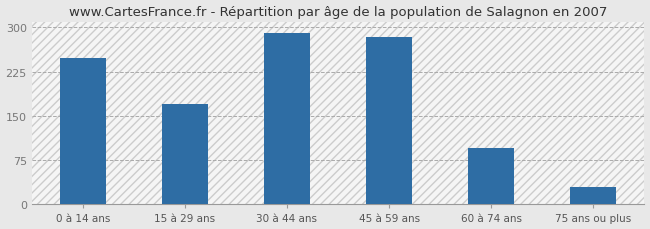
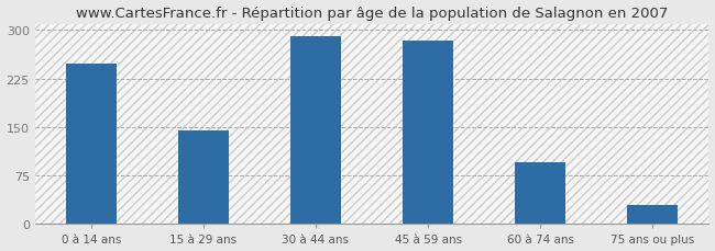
15 à 29 ans: 170 -> 144
